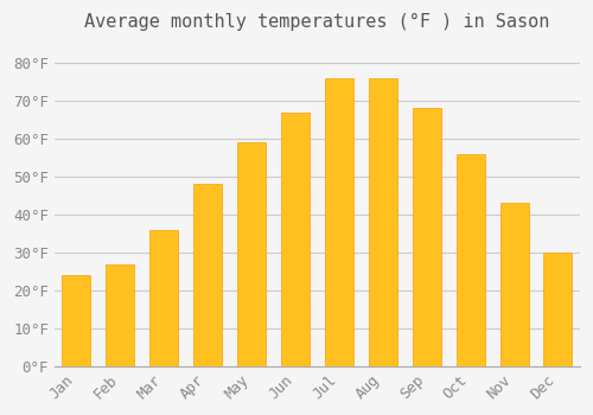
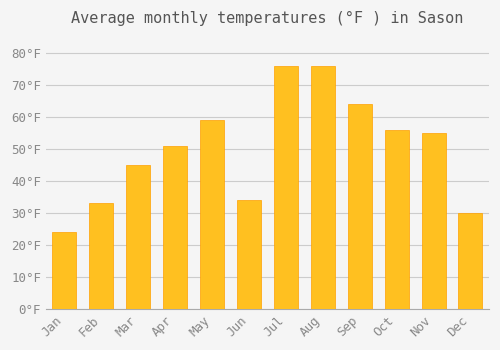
Feb: 27°F -> 33°F
Mar: 36°F -> 45°F
Apr: 48°F -> 51°F
Jun: 67°F -> 34°F
Sep: 68°F -> 64°F
Nov: 43°F -> 55°F
